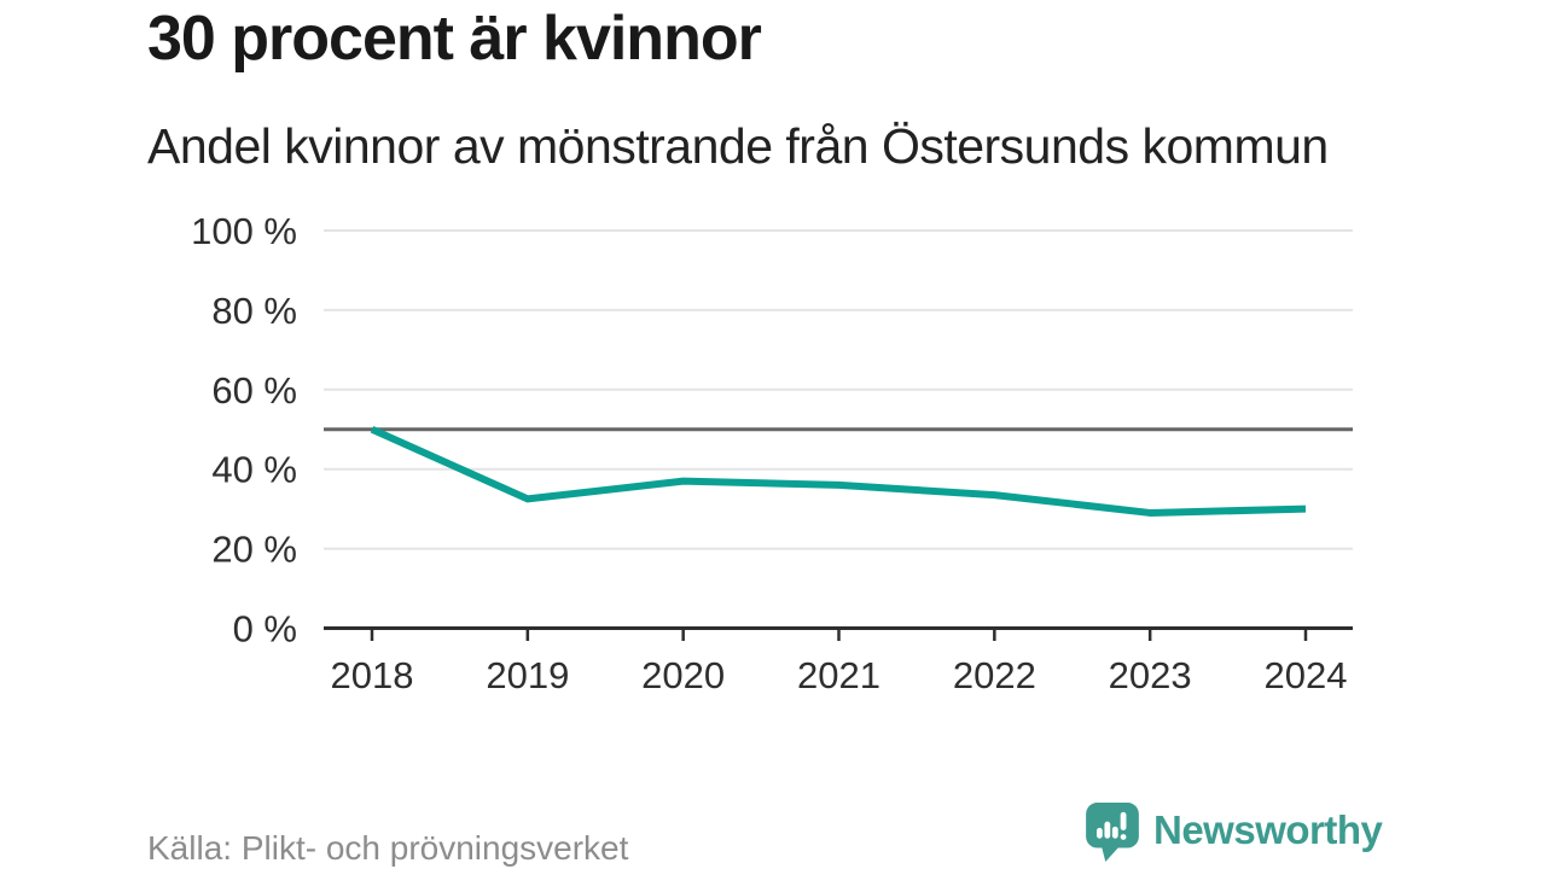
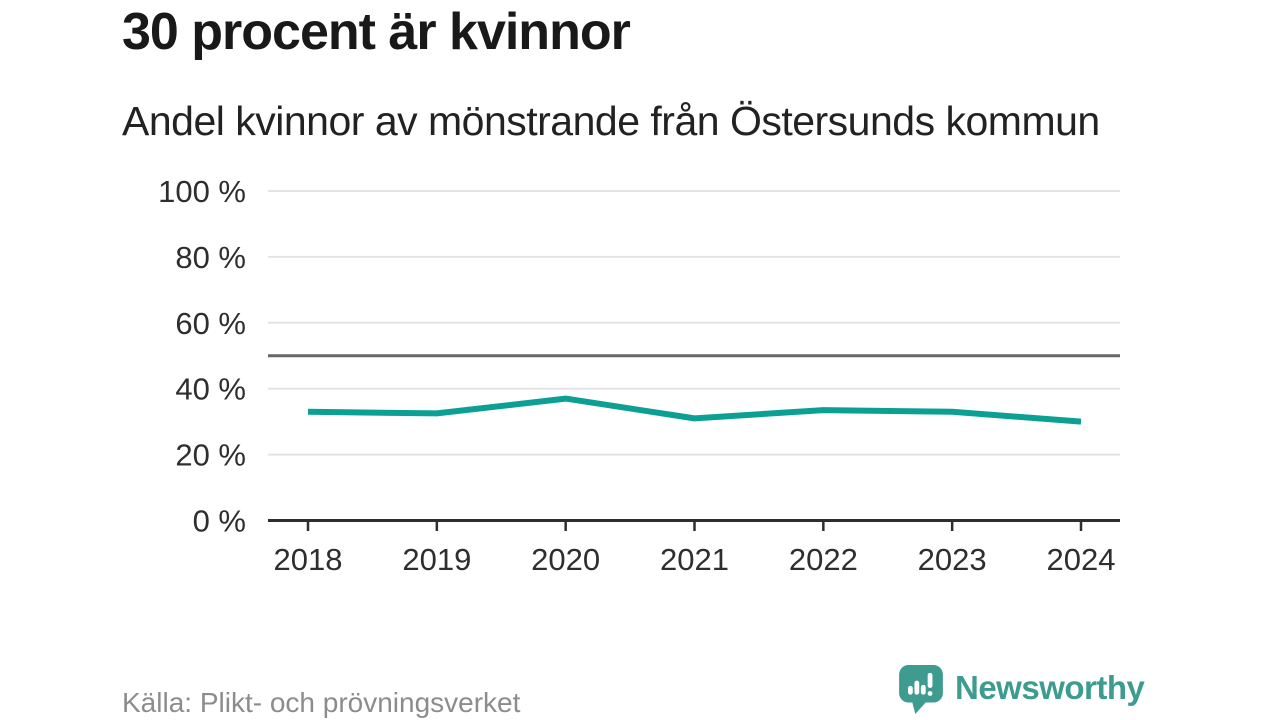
2018: 50% -> 33%
2021: 36% -> 31%
2023: 29% -> 33%
